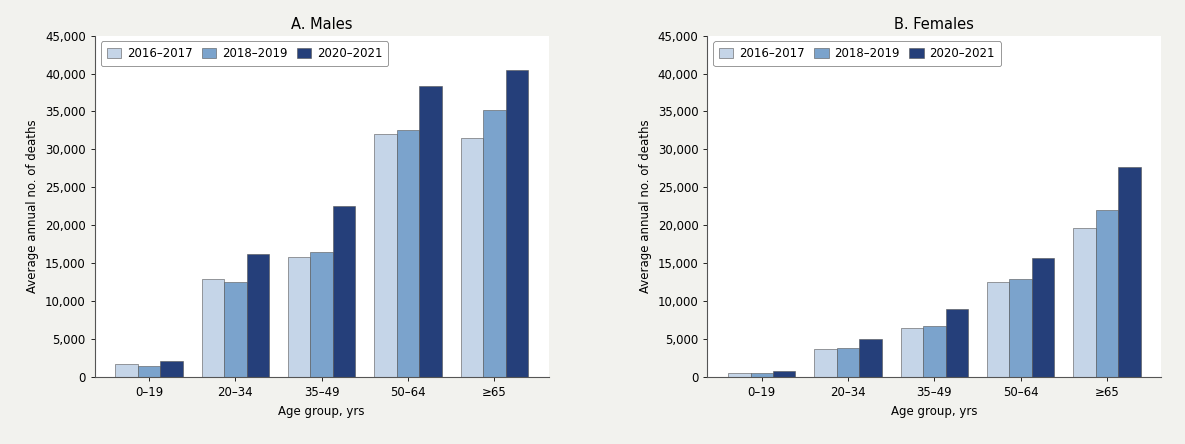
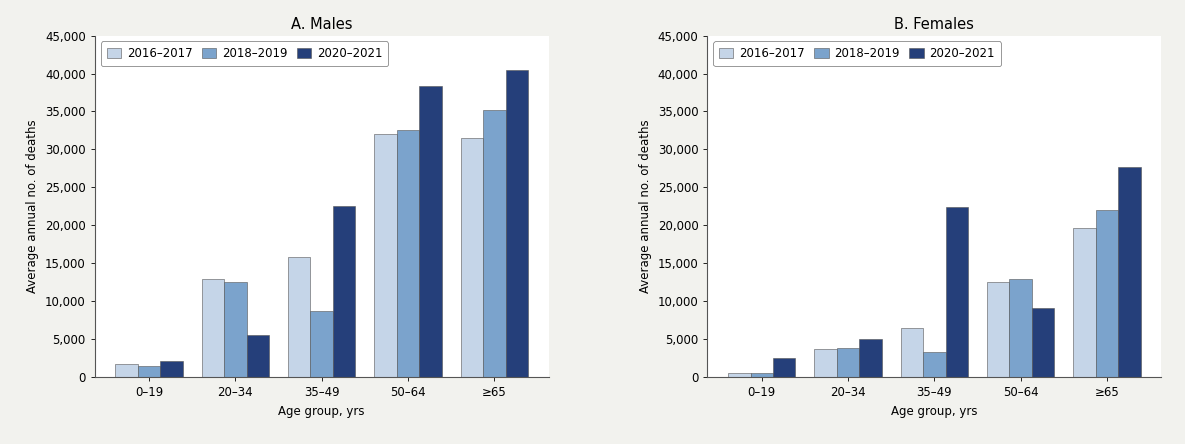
A. Males/2020–2021/20–34: 16,200 -> 5,600
A. Males/2018–2019/35–49: 16,500 -> 8,800
B. Females/2020–2021/0–19: 800 -> 2,600
B. Females/2018–2019/35–49: 6,700 -> 3,400
B. Females/2020–2021/35–49: 9,000 -> 22,400
B. Females/2020–2021/50–64: 15,700 -> 9,200
